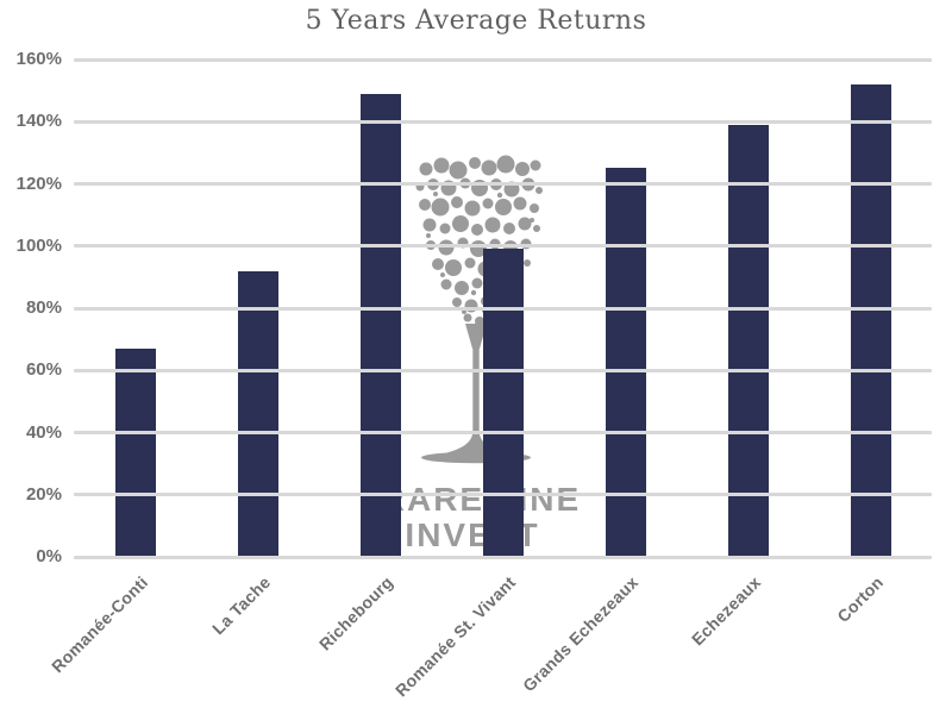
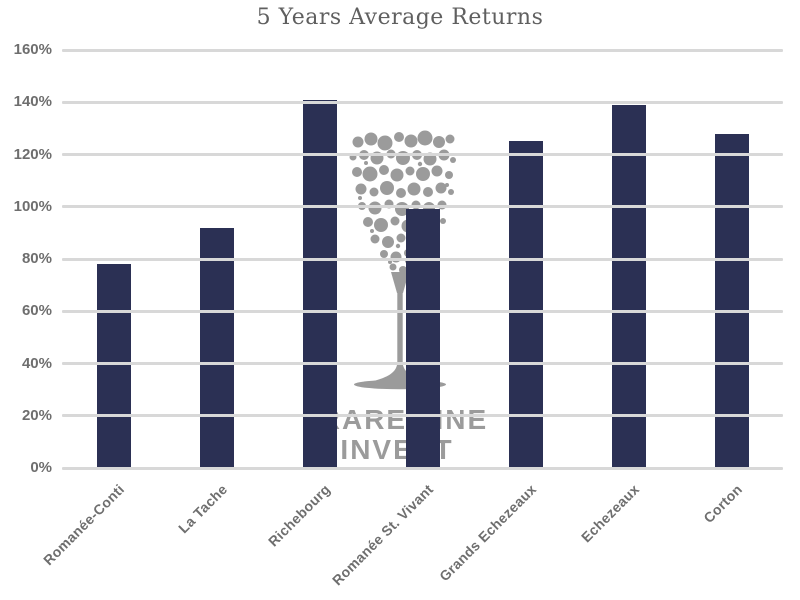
Romanée-Conti: 67% -> 78%
Richebourg: 149% -> 141%
Corton: 152% -> 128%
